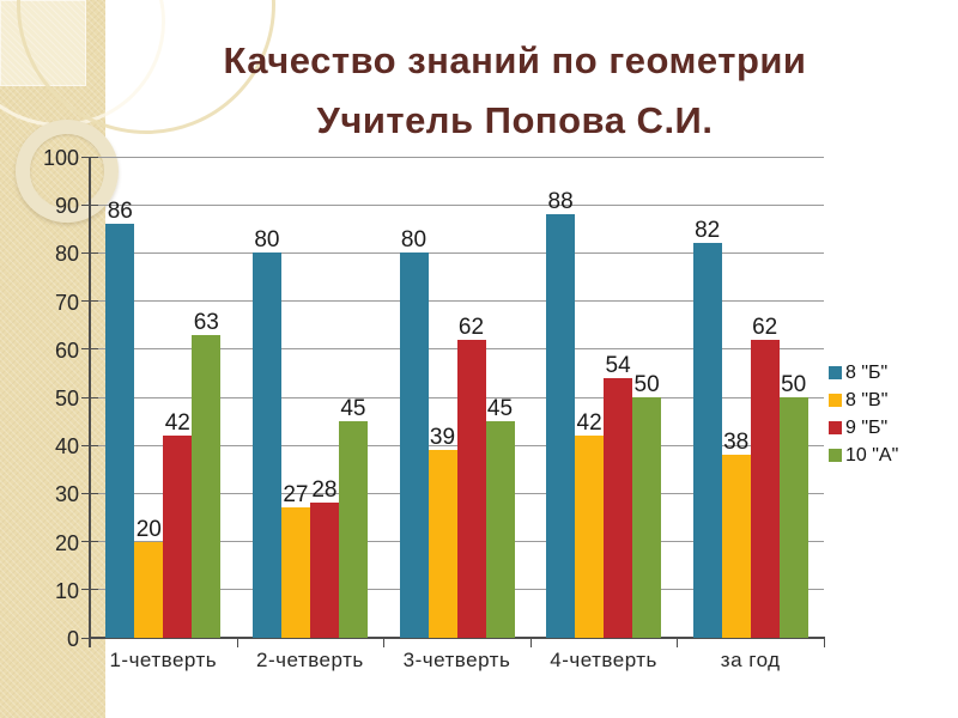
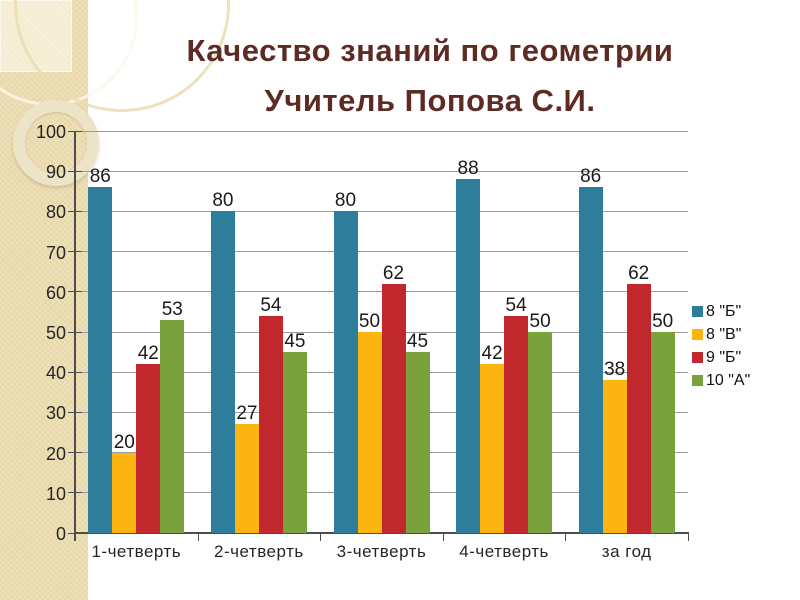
10 "А"/1-четверть: 63 -> 53
9 "Б"/2-четверть: 28 -> 54
8 "В"/3-четверть: 39 -> 50
8 "Б"/за год: 82 -> 86
